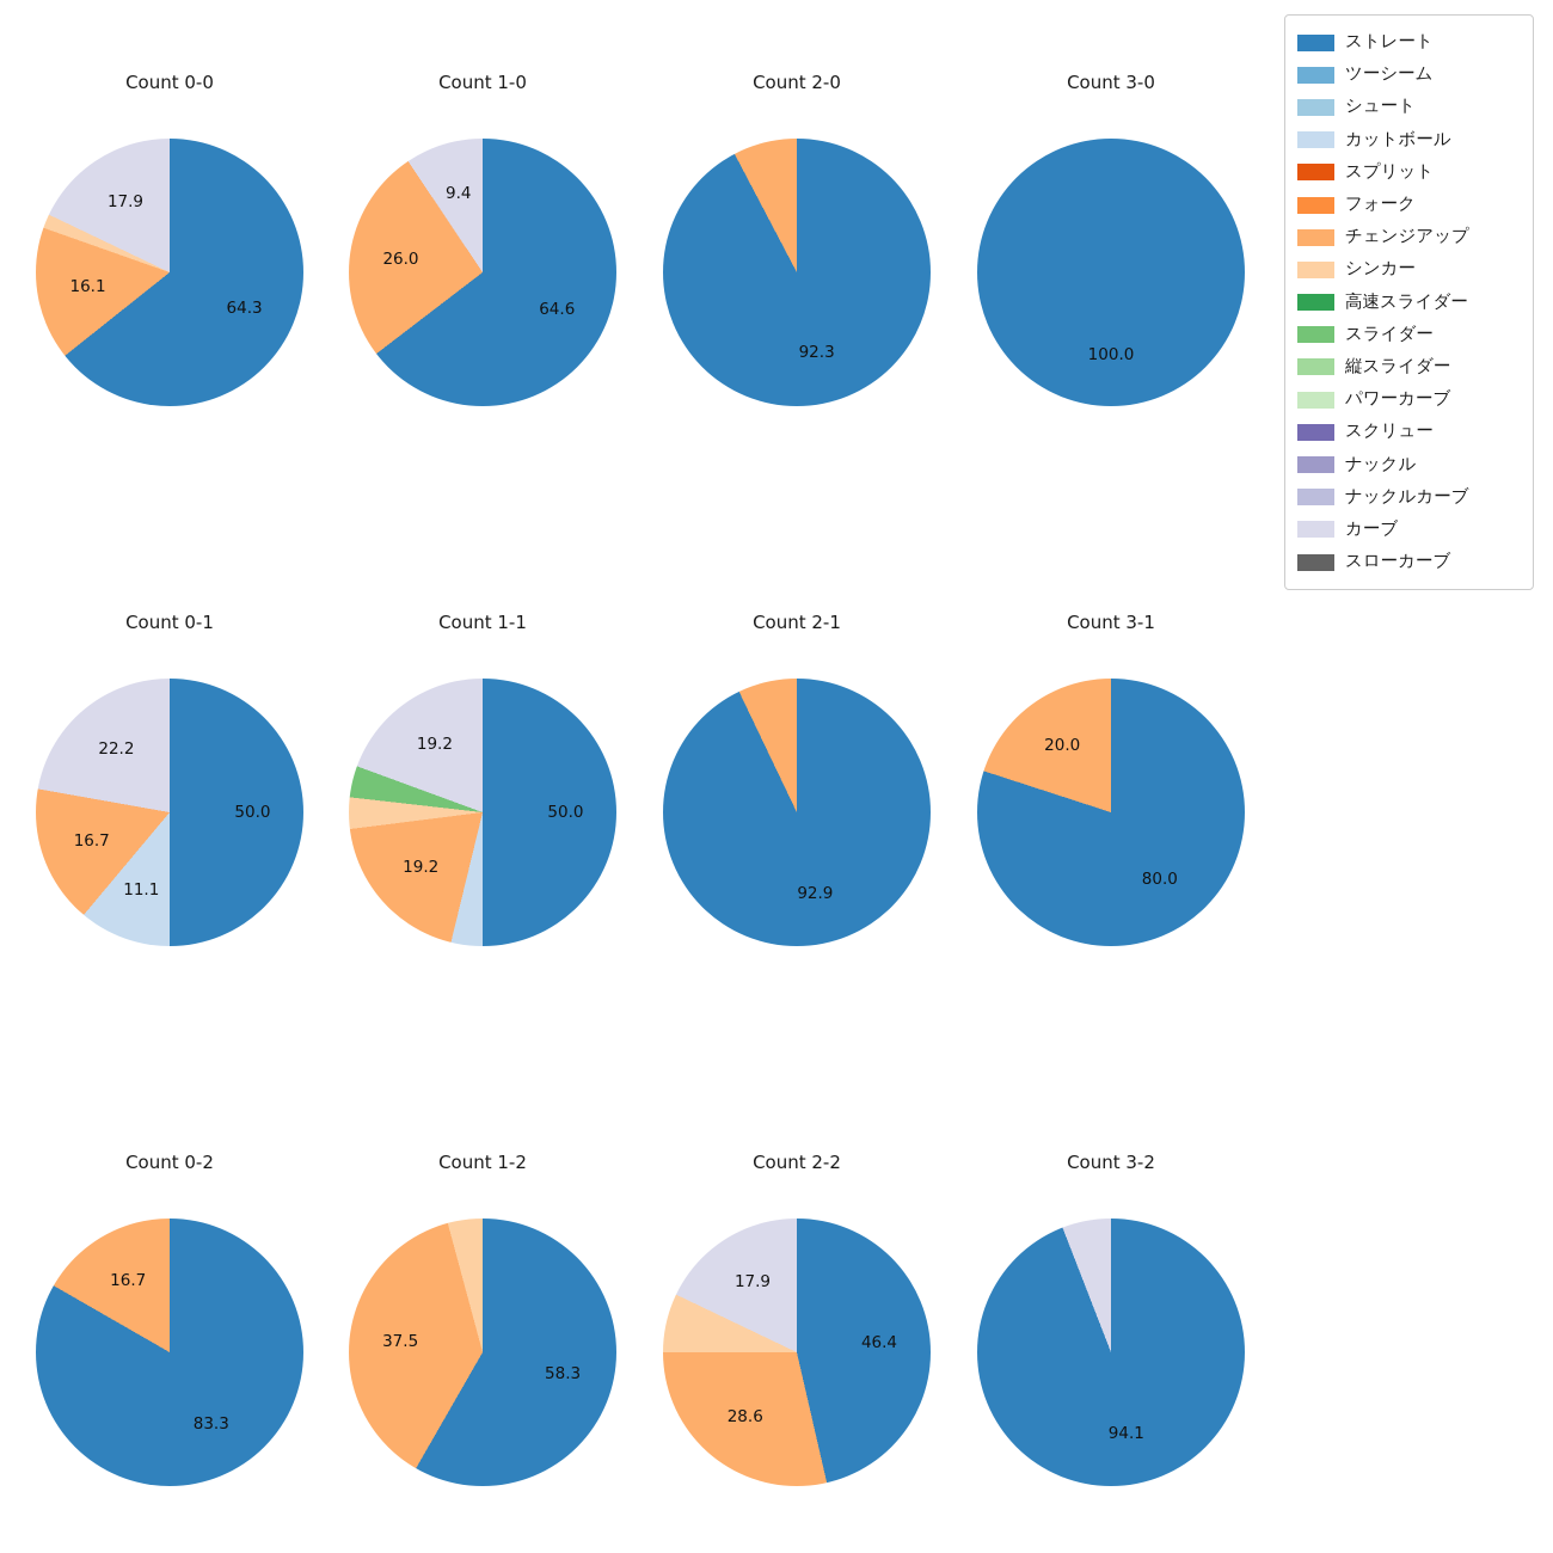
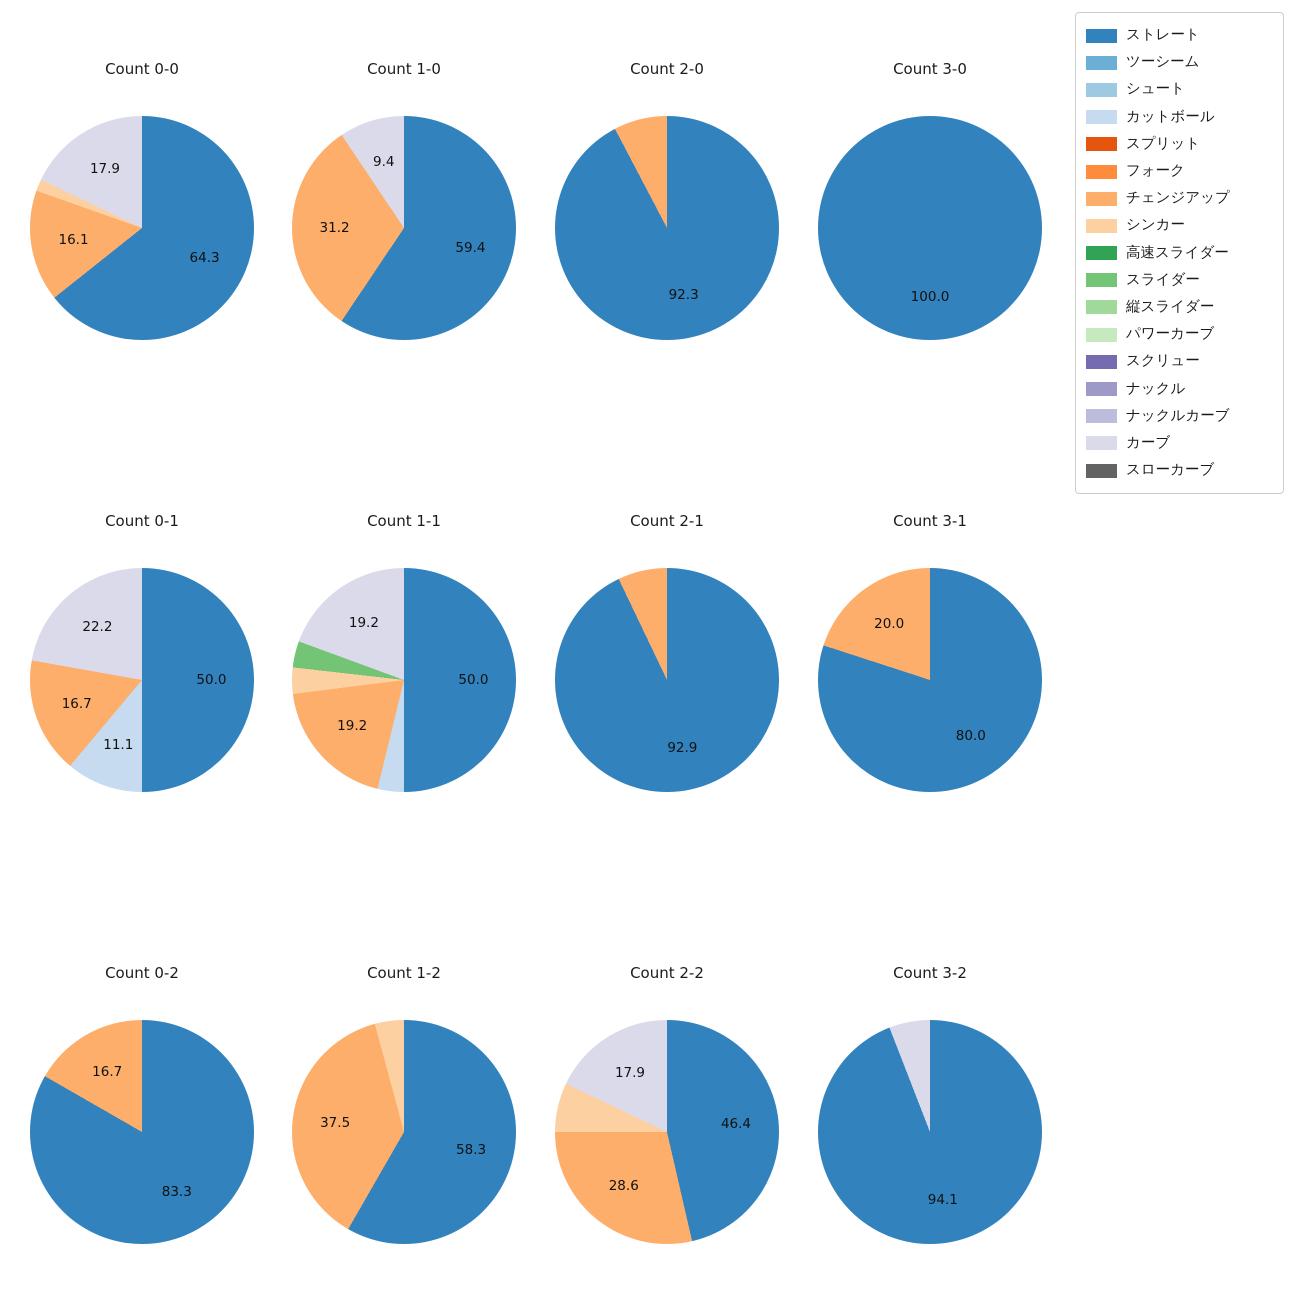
Count 1-0/ストレート: 64.6 -> 59.4
Count 1-0/チェンジアップ: 26.0 -> 31.2
